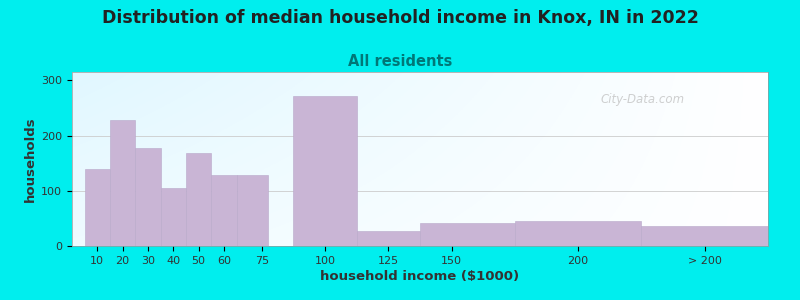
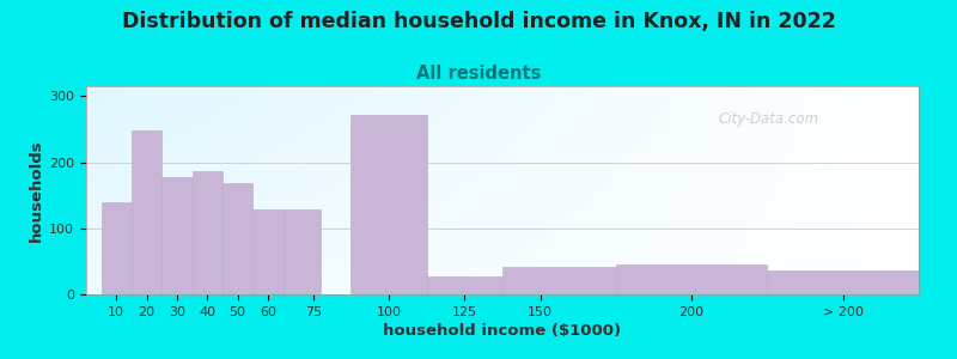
20: 228 -> 248
40: 105 -> 186
